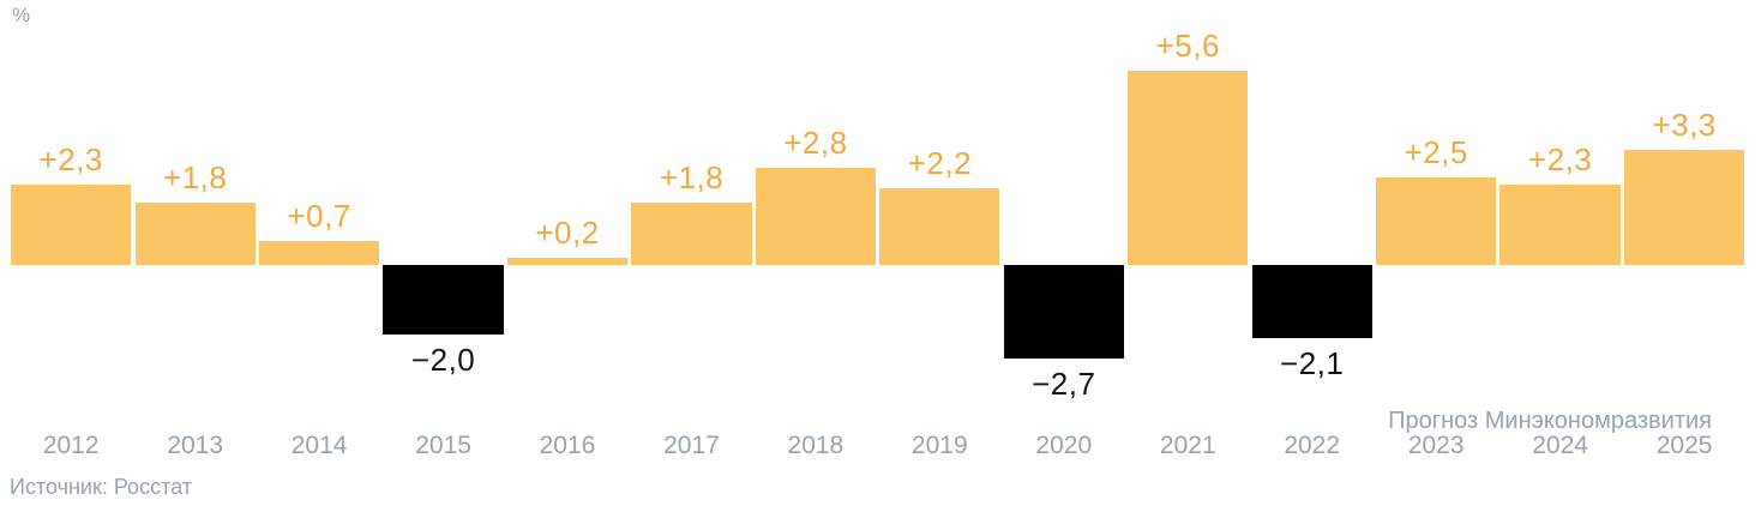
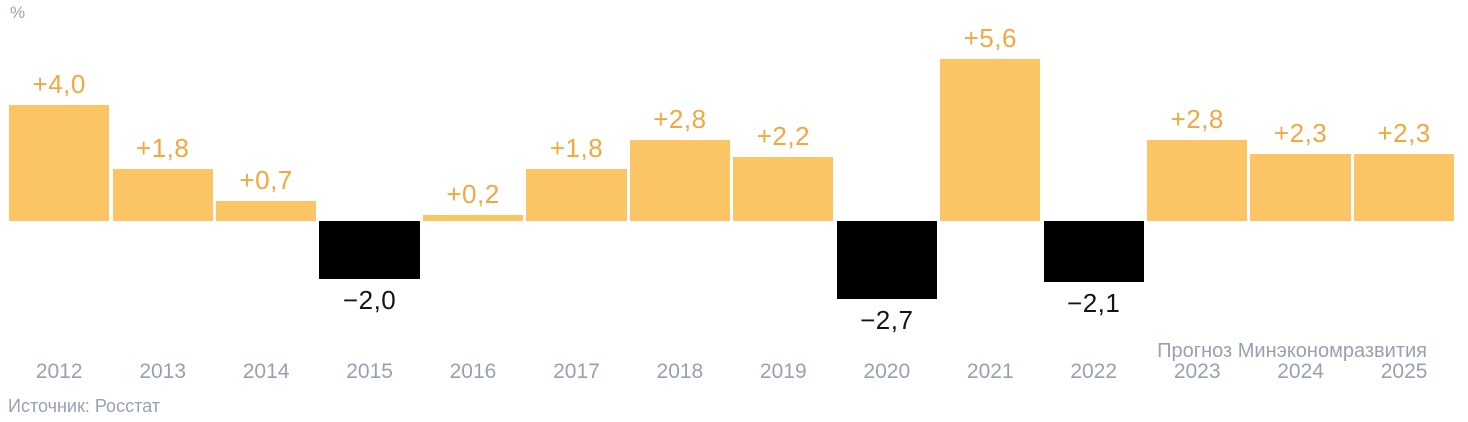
2012: +2,3 -> +4,0
2023: +2,5 -> +2,8
2025: +3,3 -> +2,3
